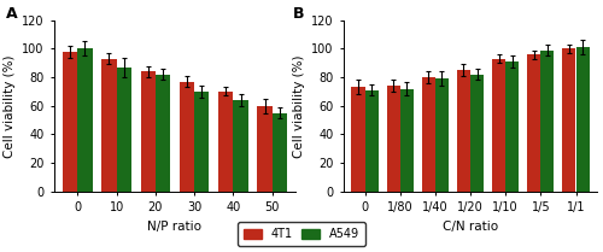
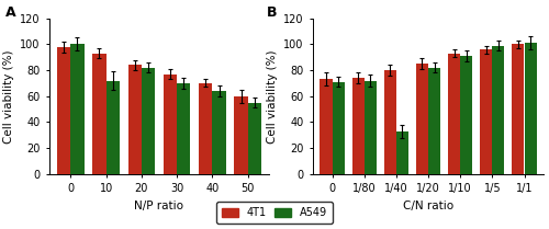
A549/10: 87 -> 72
A549/1/40: 79 -> 33
